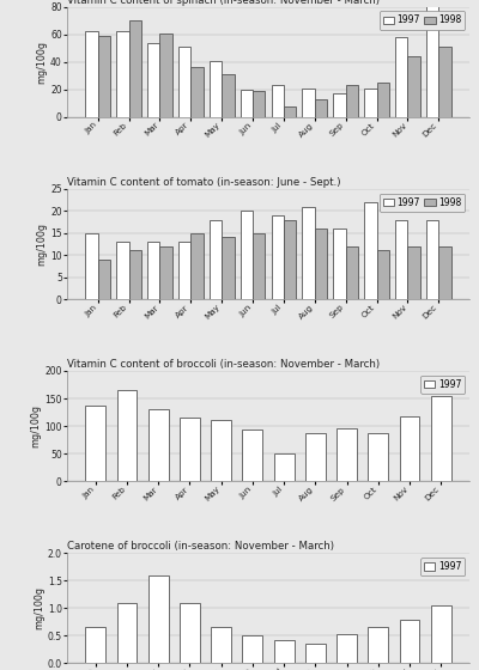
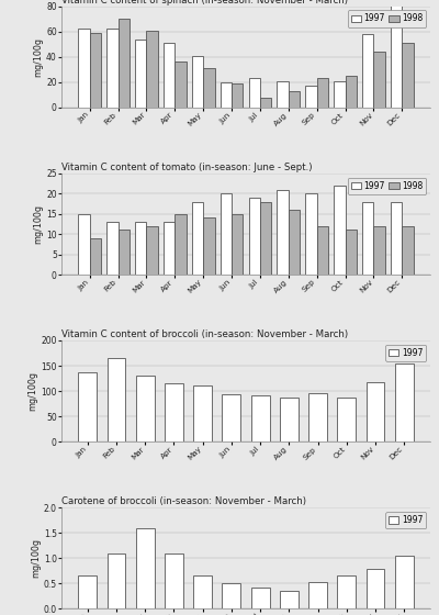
Vitamin C content of tomato (in-season: June - Sept.)/1997/Sep: 16 -> 20
Vitamin C content of broccoli (in-season: November - March)/Jul: 50 -> 92
